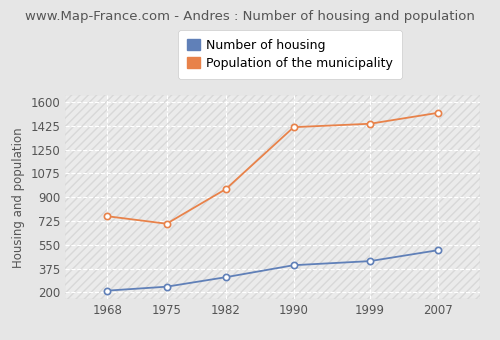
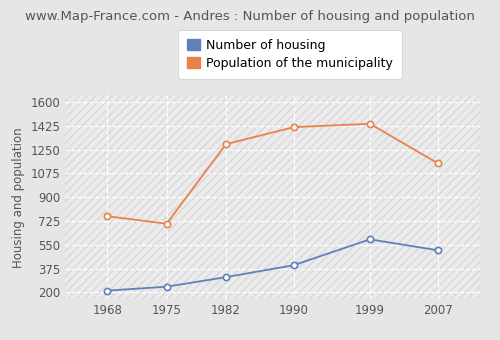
Population of the municipality/1982: 960 -> 1290
Number of housing/1999: 430 -> 590
Population of the municipality/2007: 1520 -> 1150
